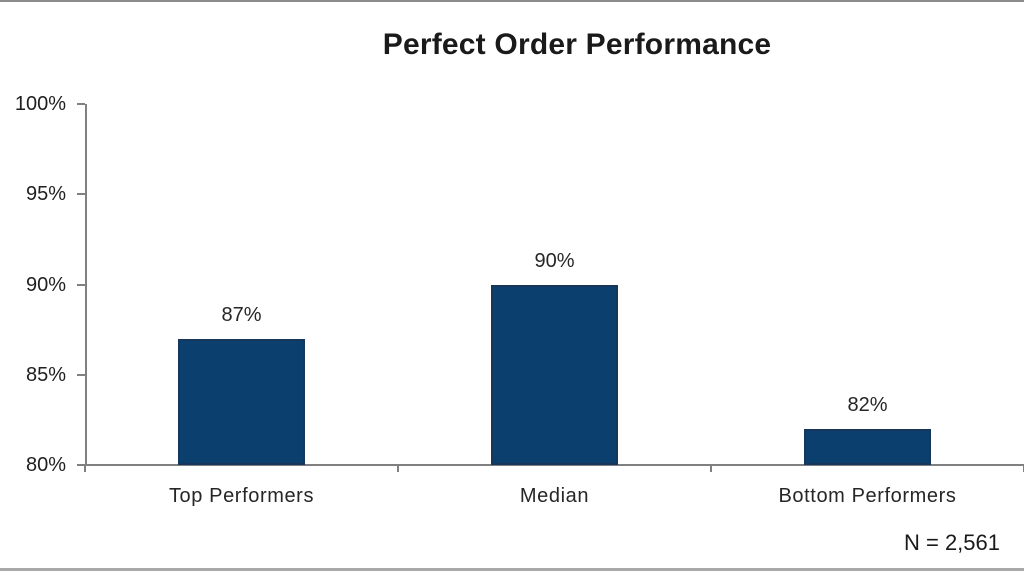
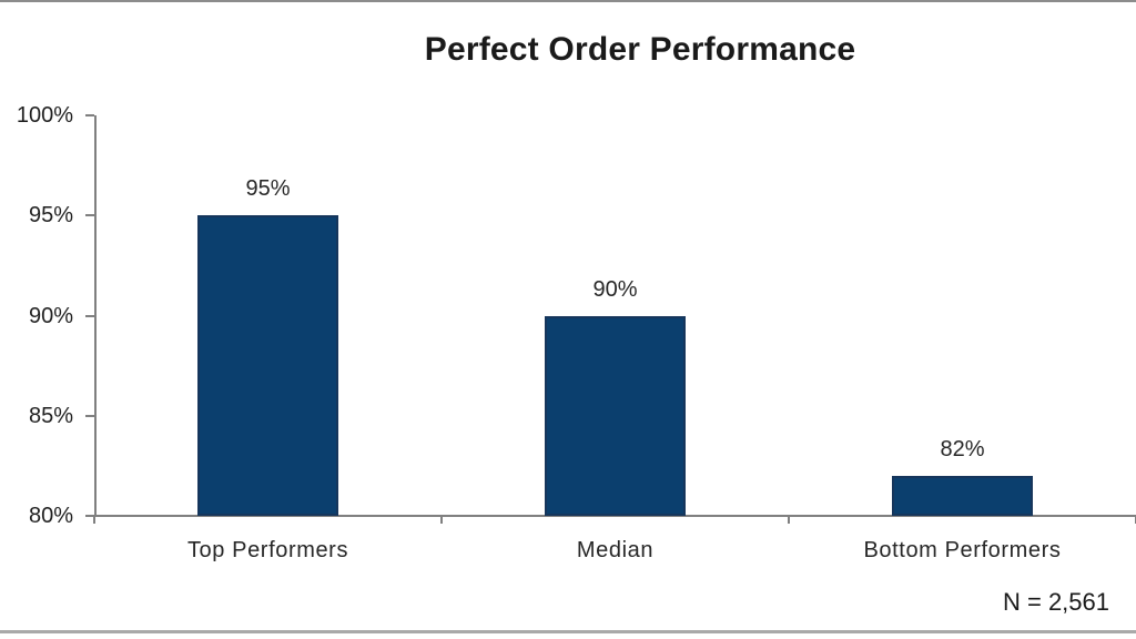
Top Performers: 87% -> 95%
